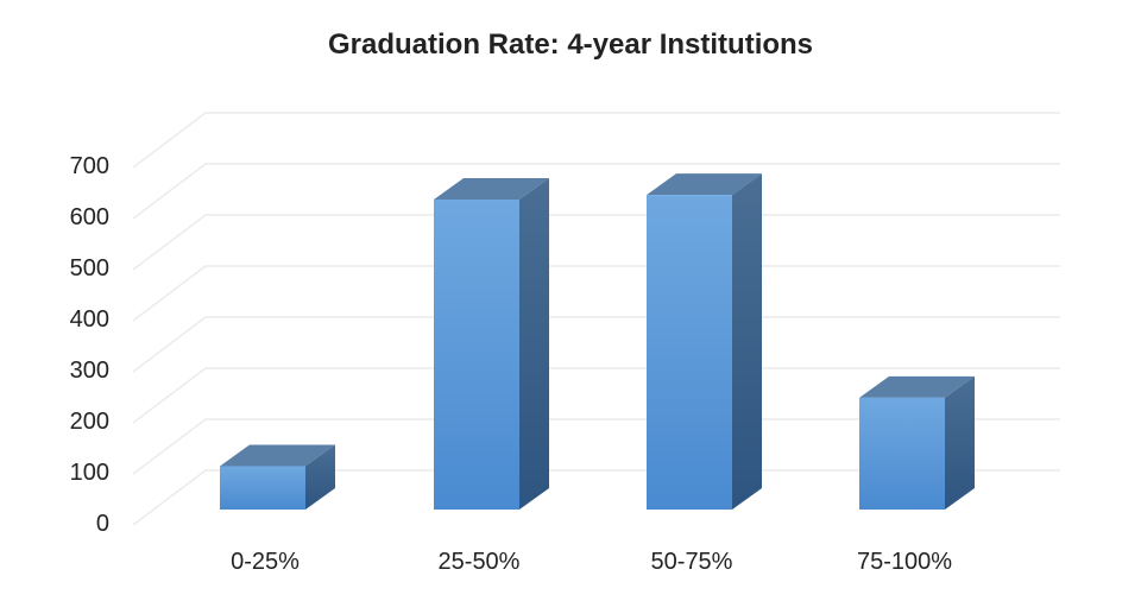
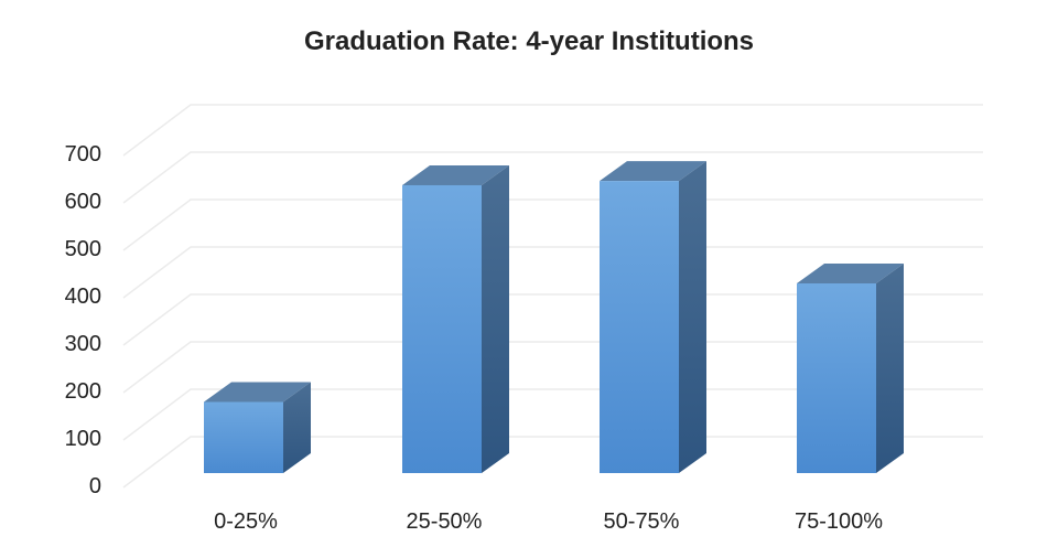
0-25%: 80 -> 150
75-100%: 220 -> 400
